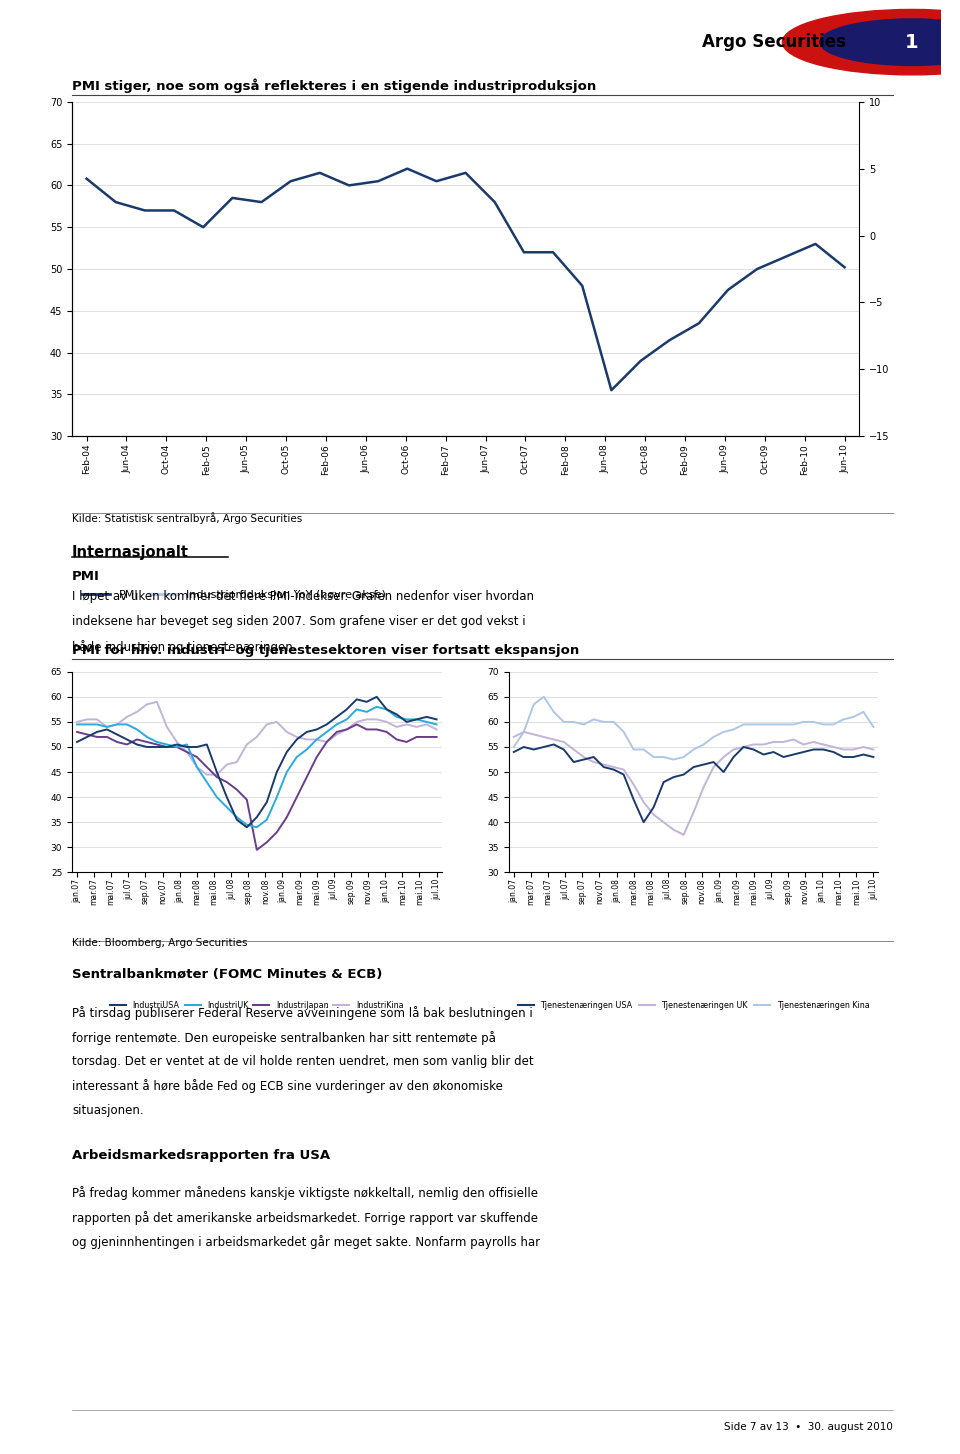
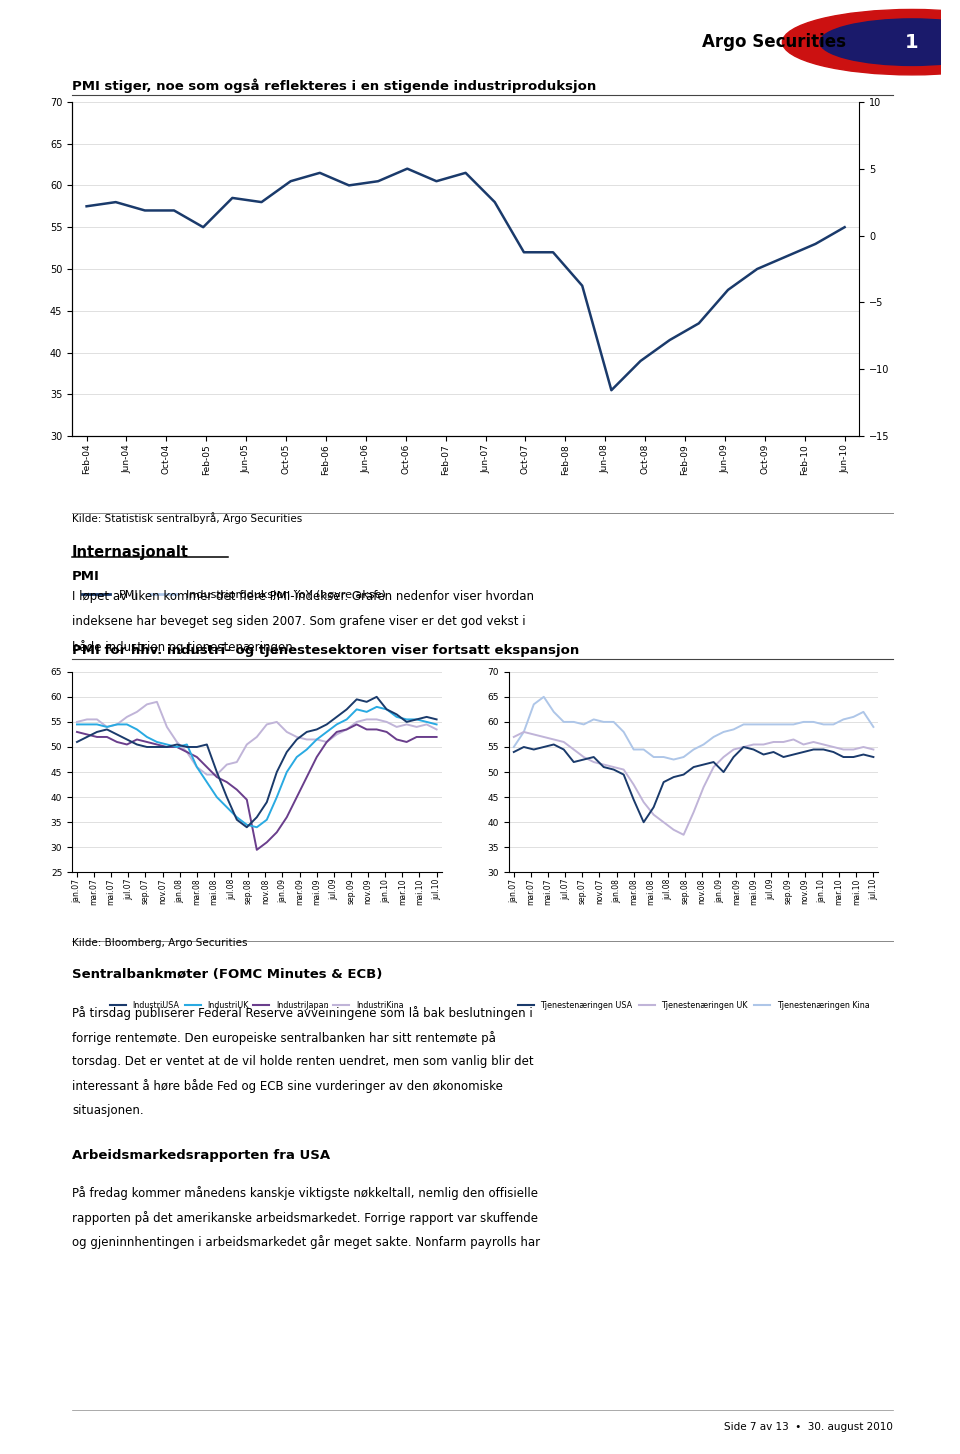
PMI/Feb-04: 60.8 -> 57.5
PMI/Jun-10: 50.2 -> 55.0
